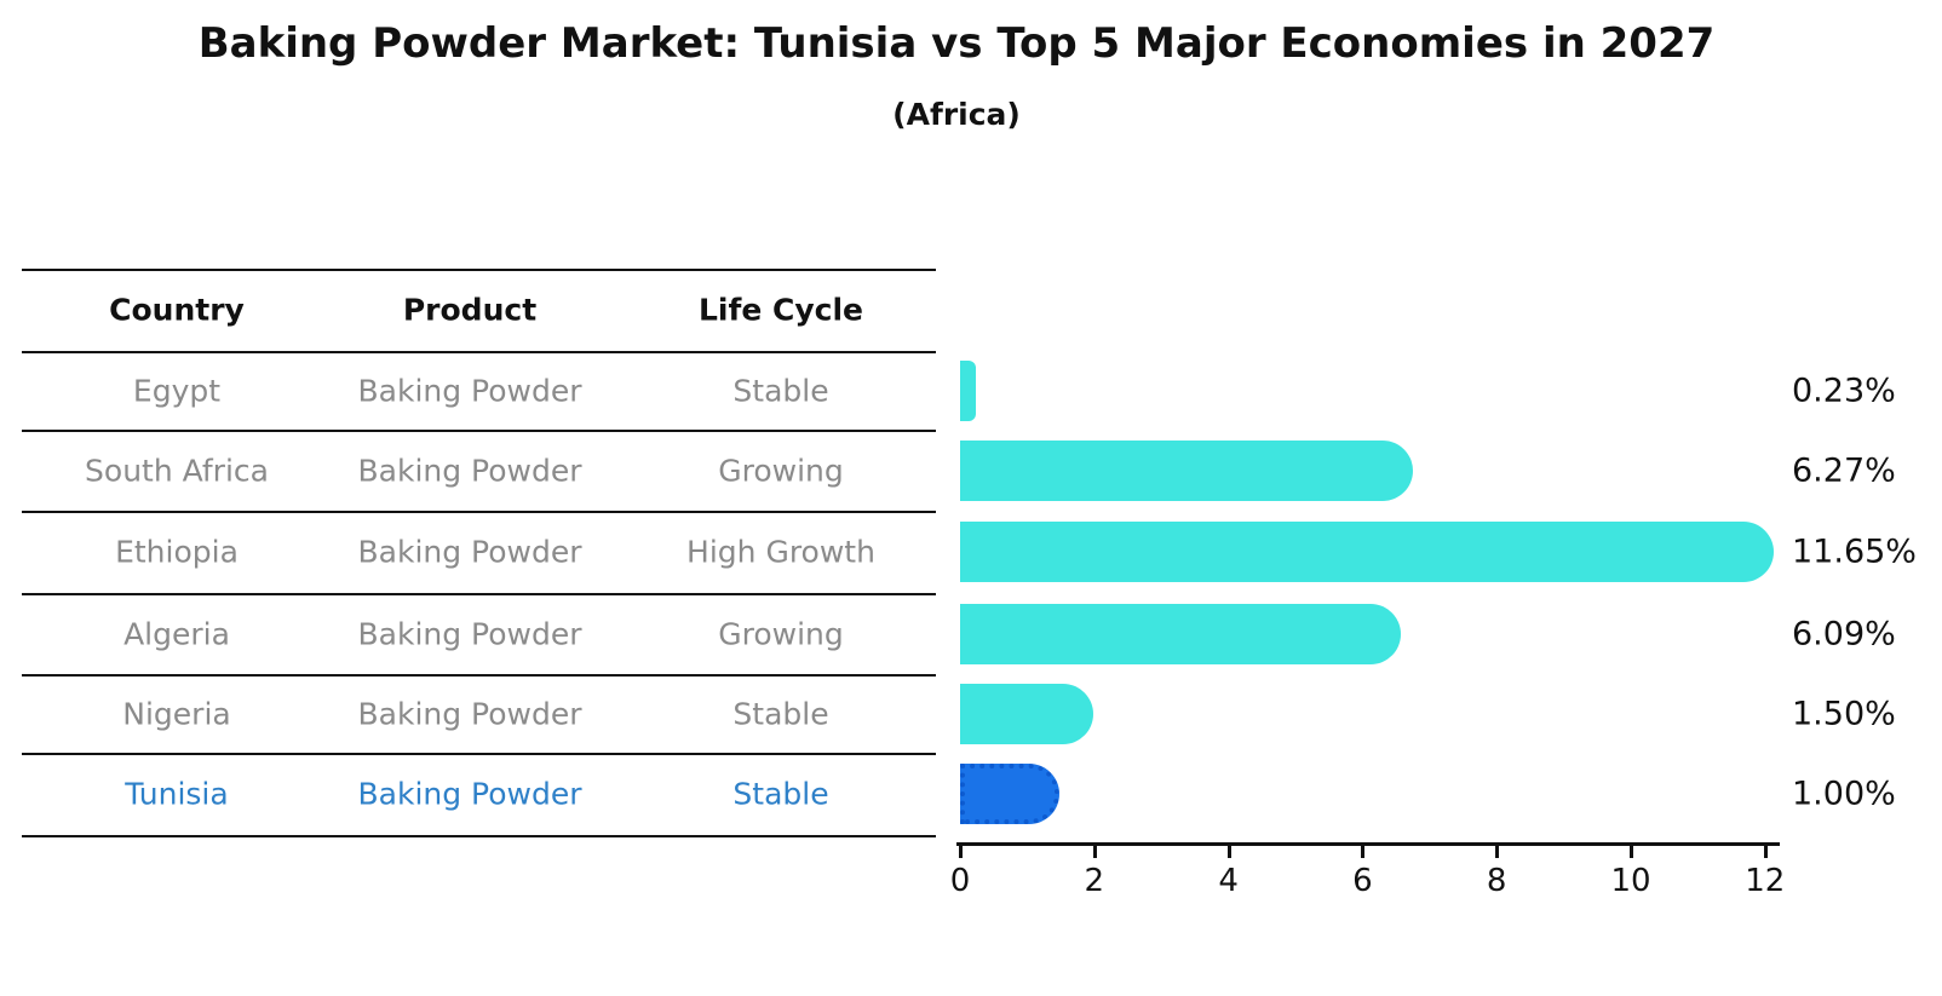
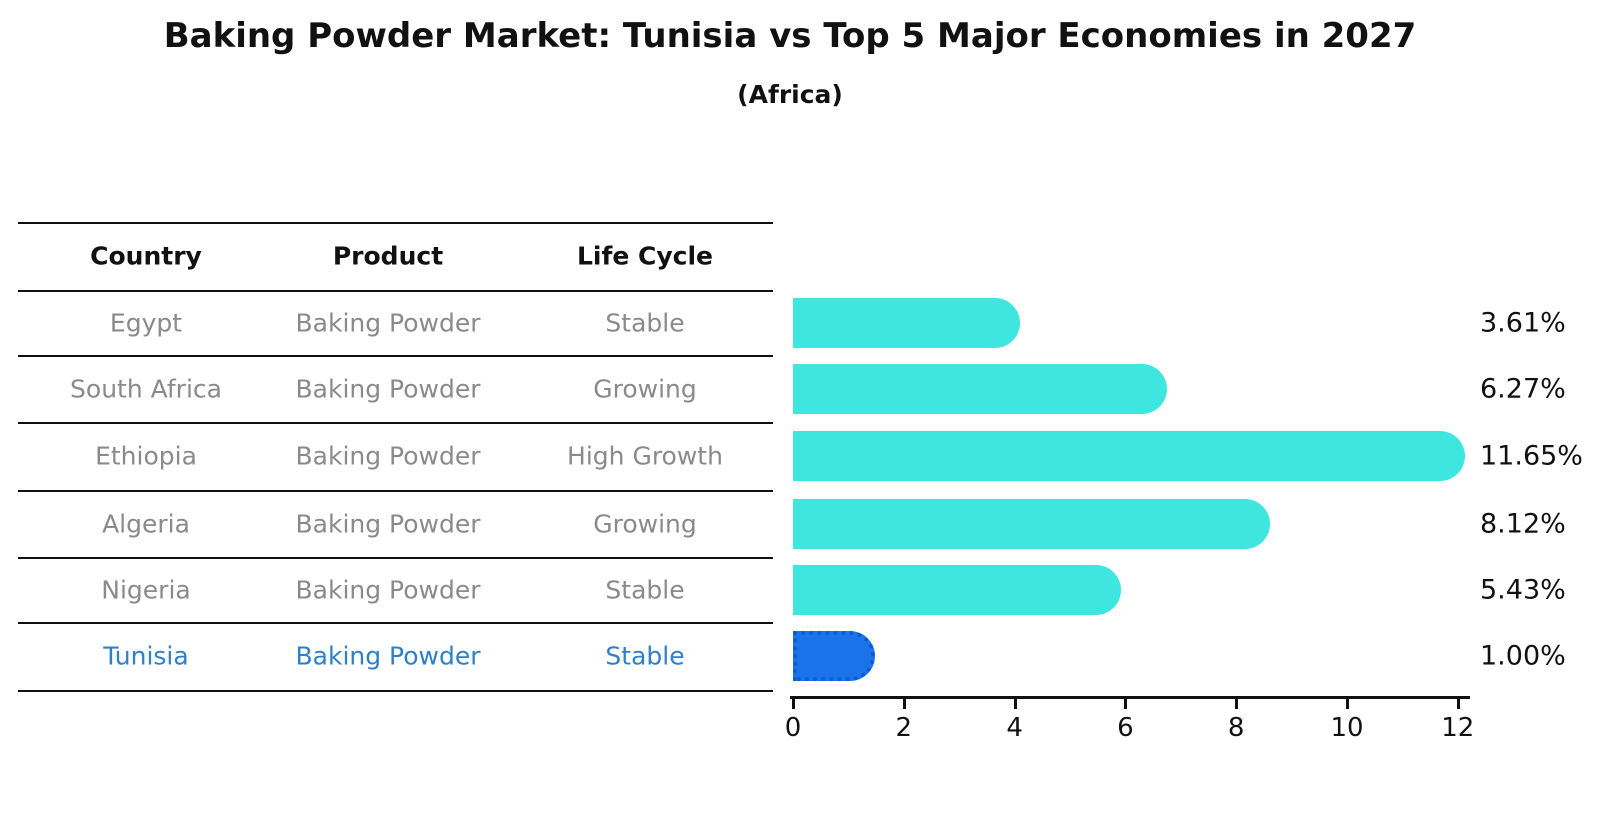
Egypt: 0.23% -> 3.61%
Algeria: 6.09% -> 8.12%
Nigeria: 1.50% -> 5.43%
